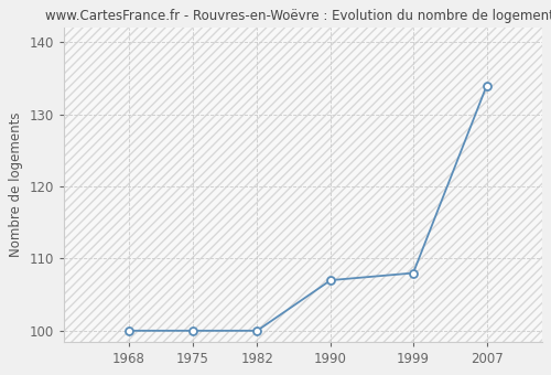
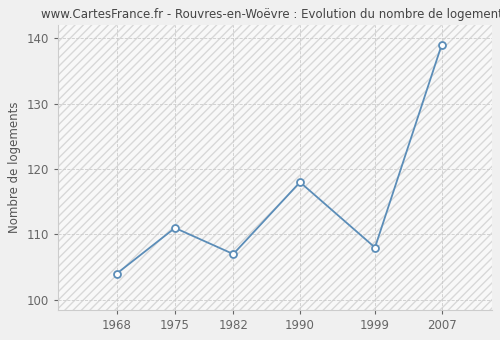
1968: 100 -> 104
1975: 100 -> 111
1982: 100 -> 107
1990: 107 -> 118
2007: 134 -> 139
